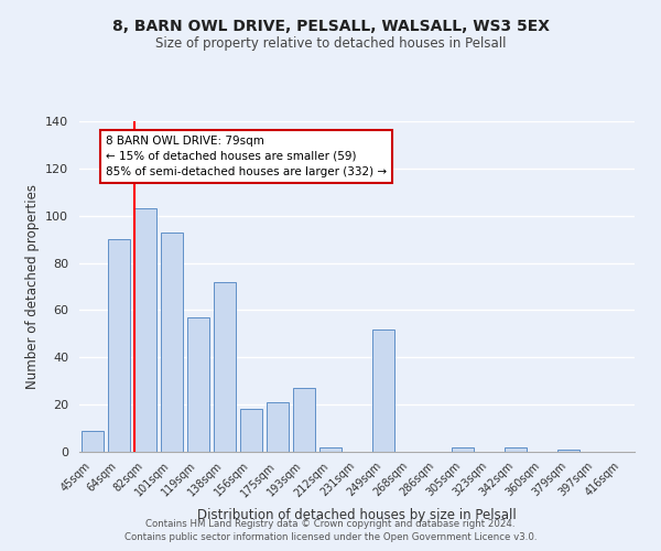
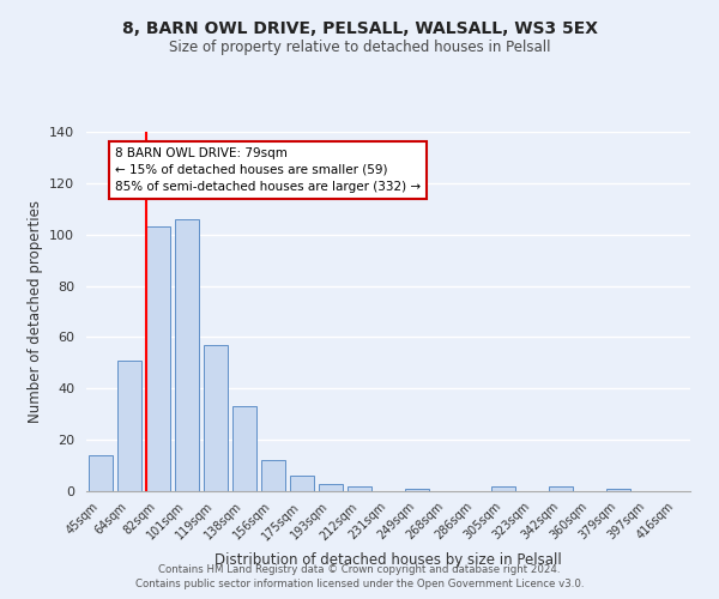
45sqm: 9 -> 14
64sqm: 90 -> 51
101sqm: 93 -> 106
138sqm: 72 -> 33
156sqm: 18 -> 12
175sqm: 21 -> 6
193sqm: 27 -> 3
249sqm: 52 -> 1
